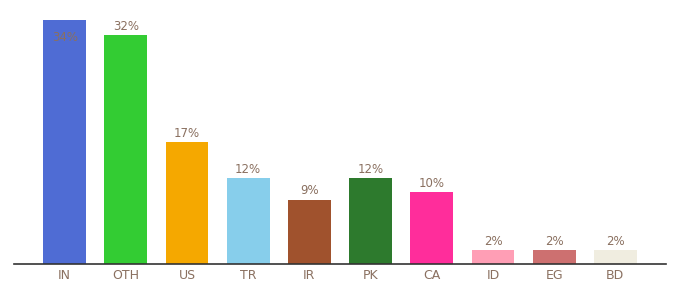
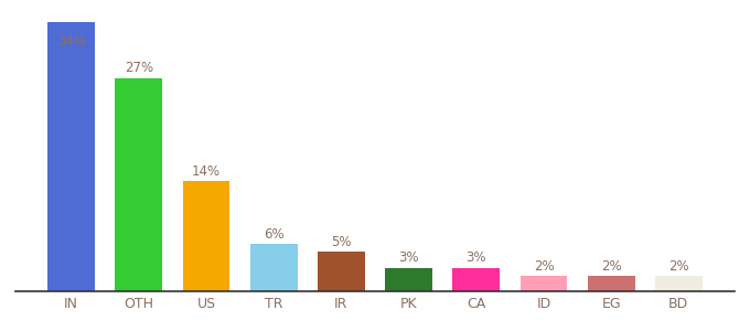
OTH: 32% -> 27%
US: 17% -> 14%
TR: 12% -> 6%
IR: 9% -> 5%
PK: 12% -> 3%
CA: 10% -> 3%
